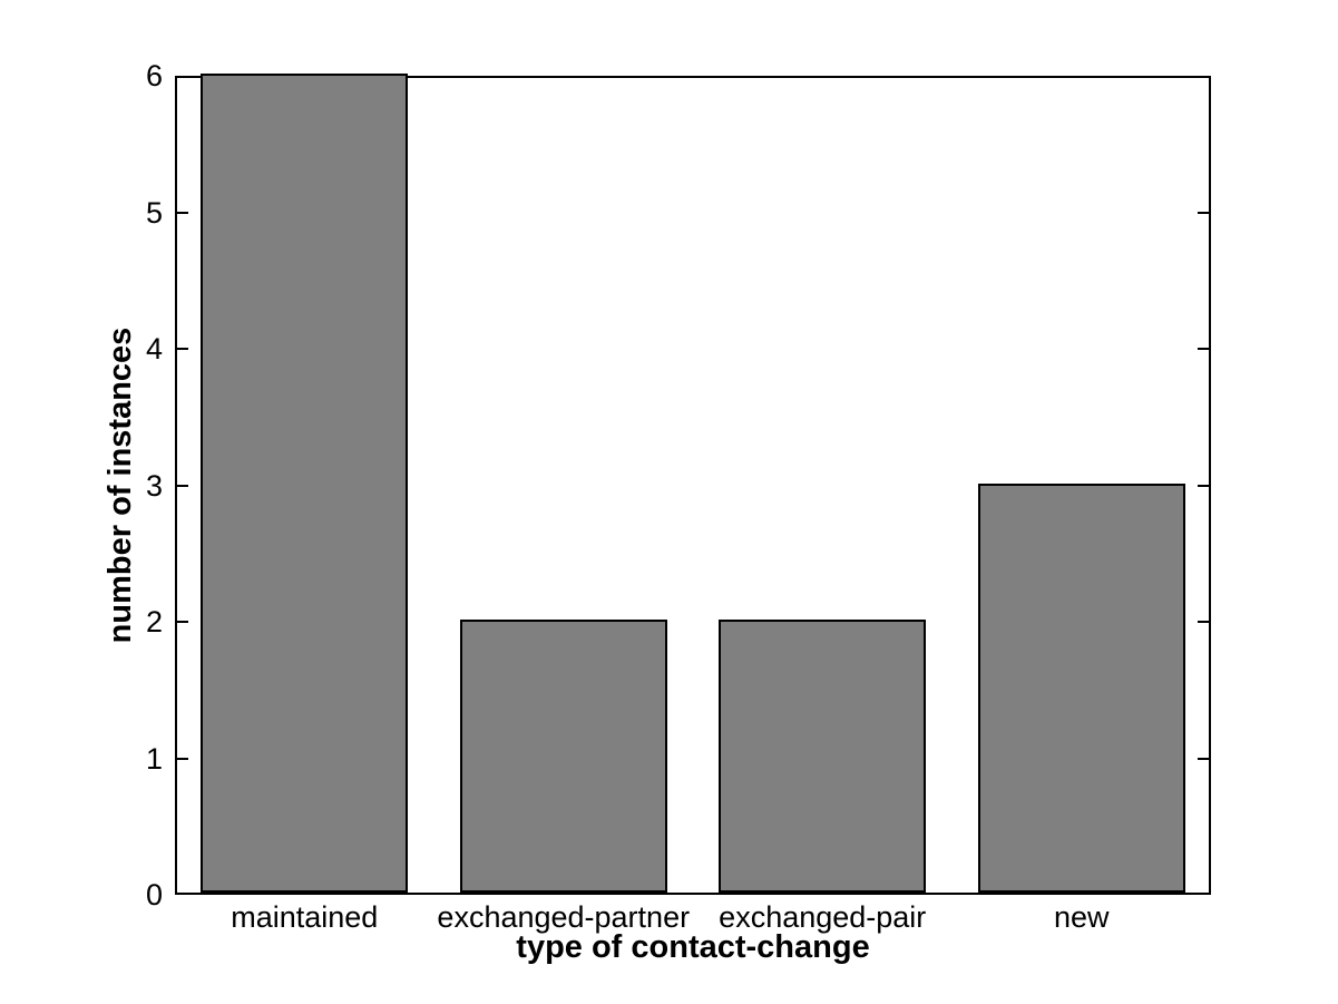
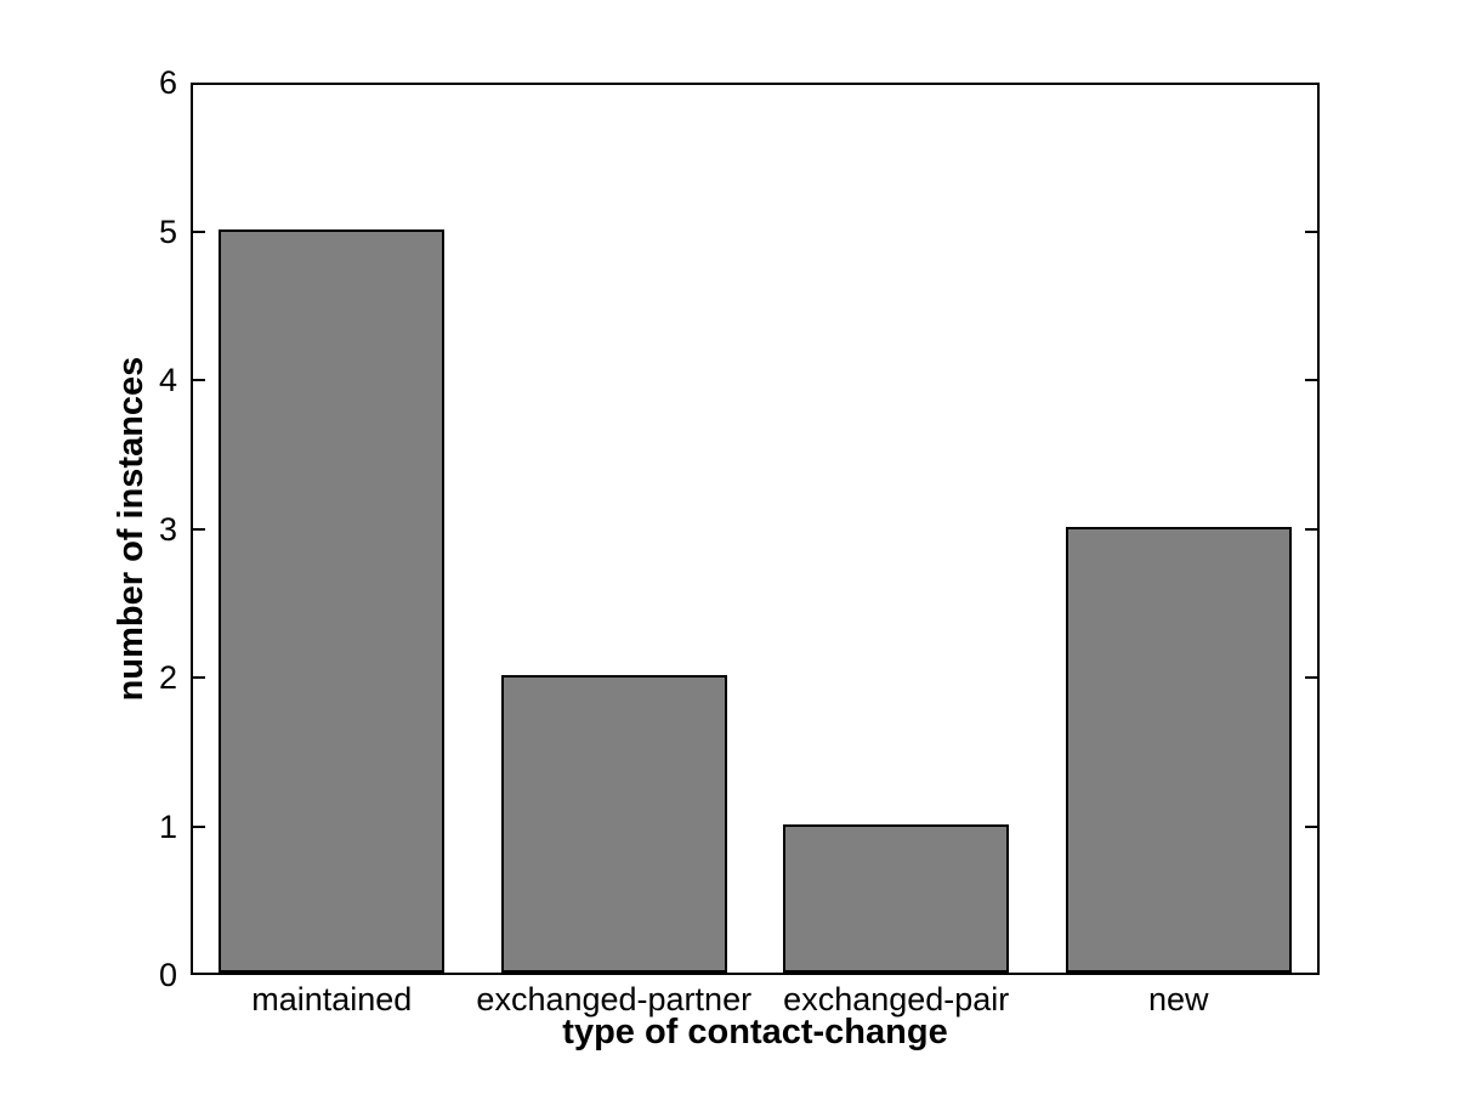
maintained: 6 -> 5
exchanged-pair: 2 -> 1
